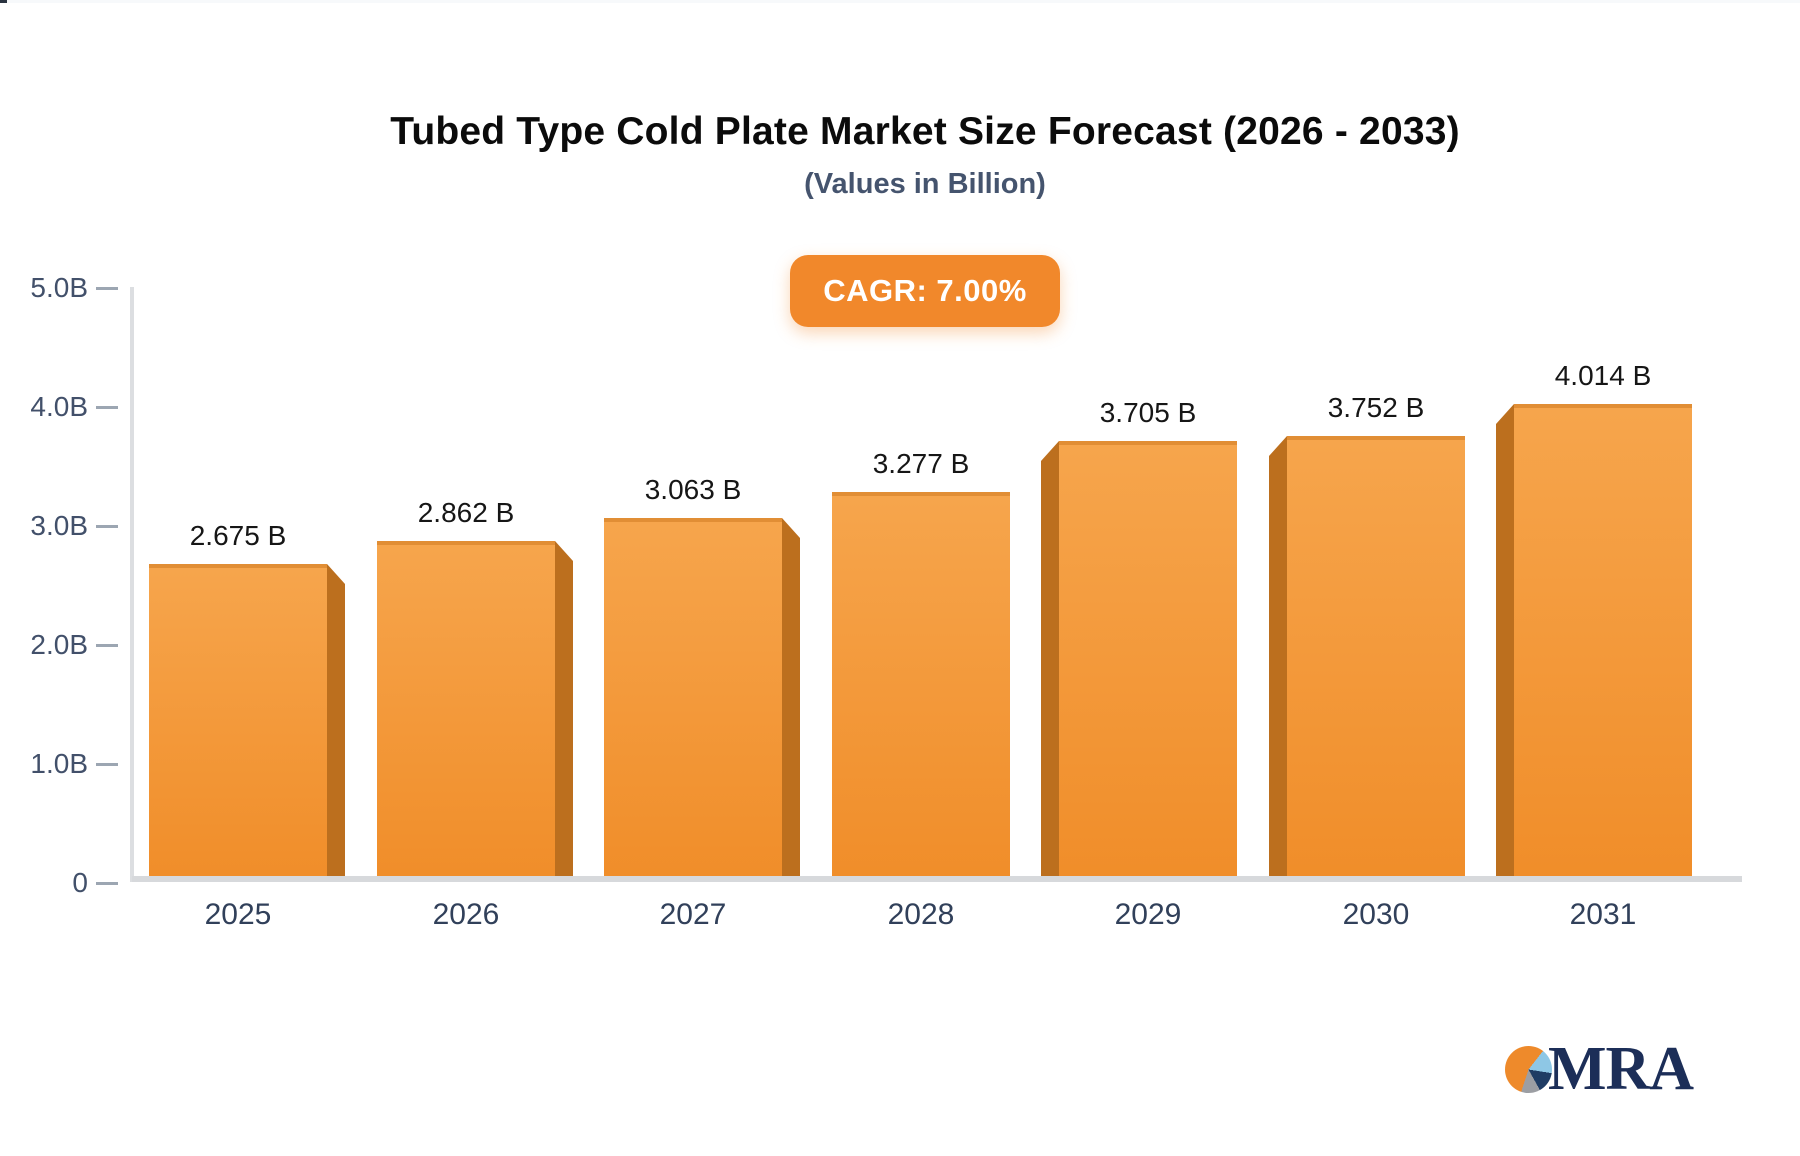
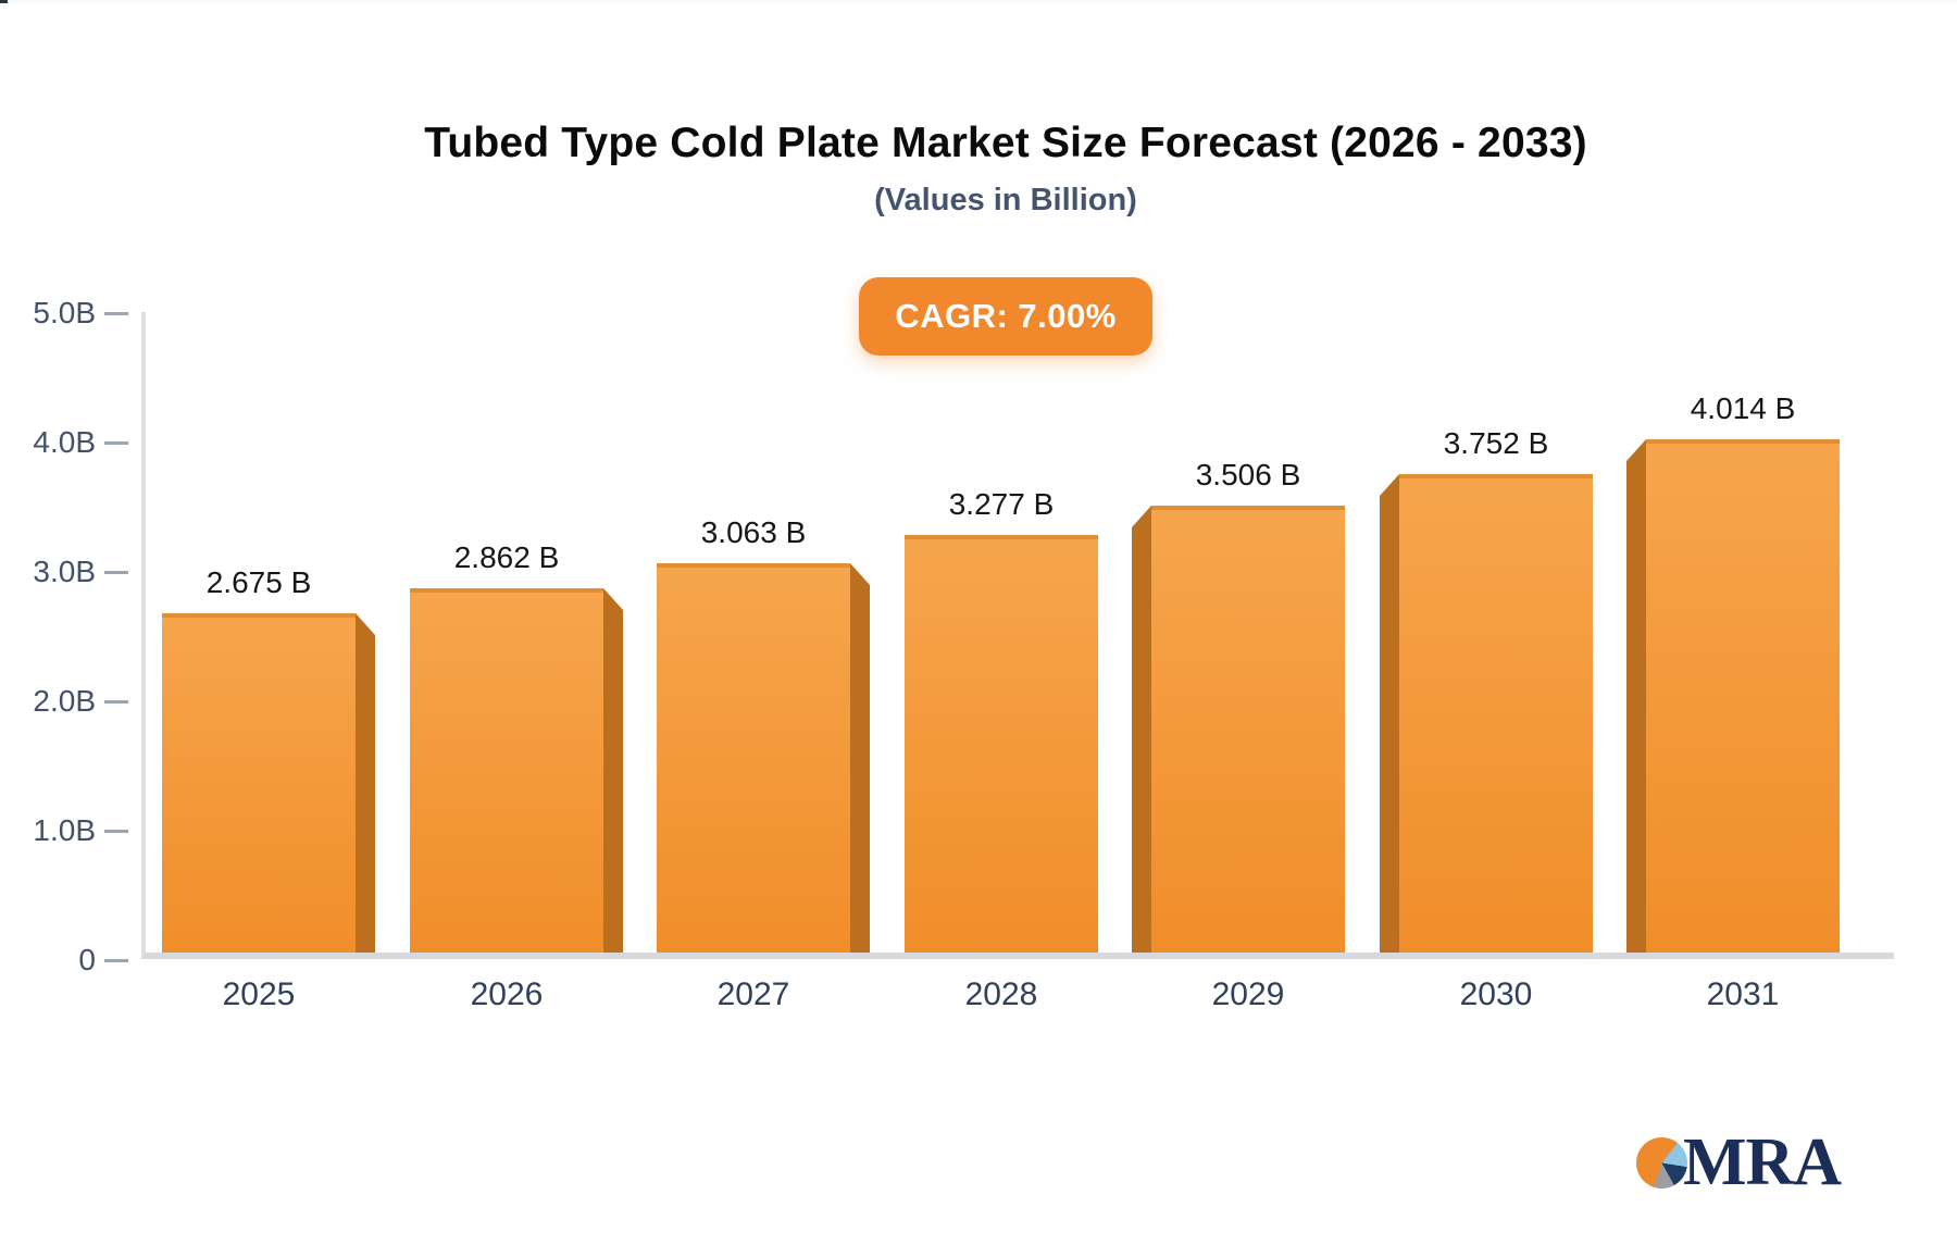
2029: 3.705 -> 3.506
